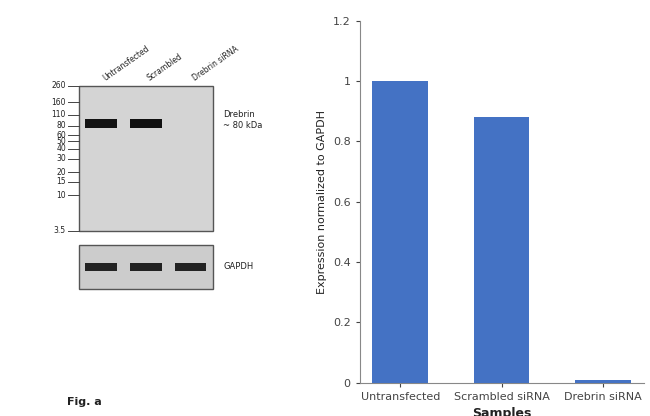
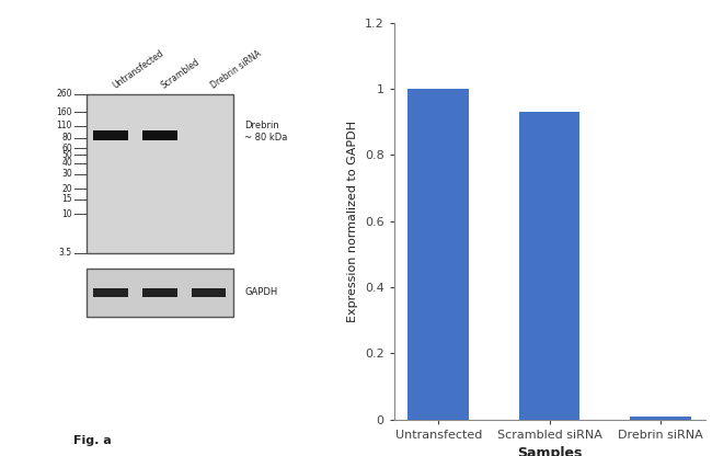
Scrambled siRNA: 0.88 -> 0.93
